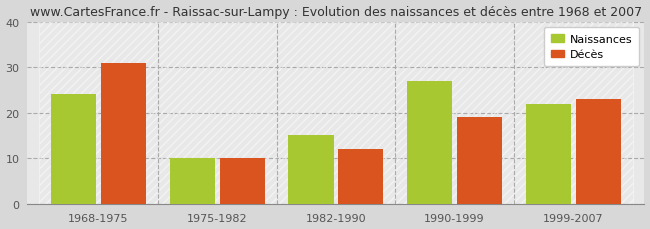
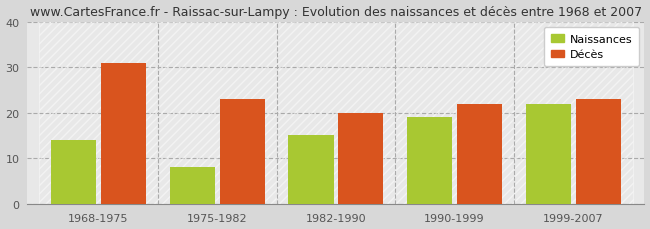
Naissances/1968-1975: 24 -> 14
Naissances/1975-1982: 10 -> 8
Décès/1975-1982: 10 -> 23
Décès/1982-1990: 12 -> 20
Naissances/1990-1999: 27 -> 19
Décès/1990-1999: 19 -> 22
